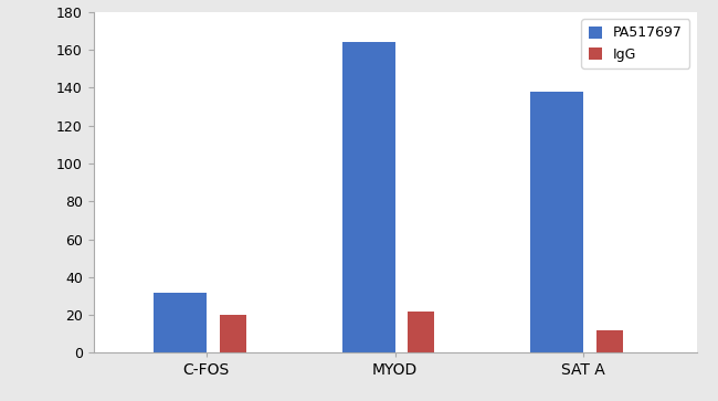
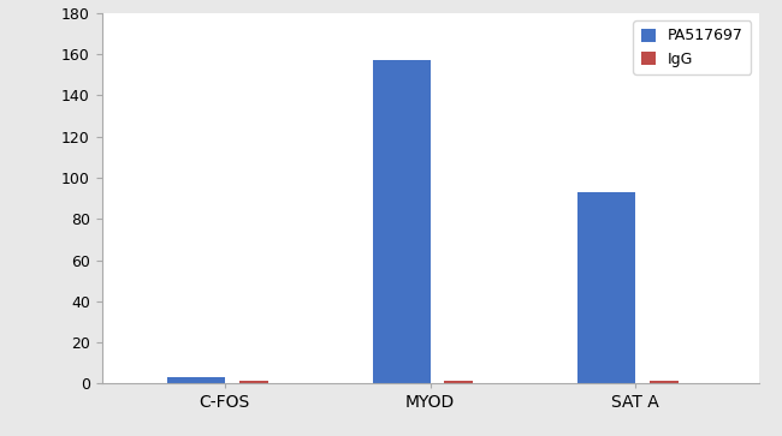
PA517697/C-FOS: 32 -> 3
IgG/C-FOS: 20 -> 1
PA517697/MYOD: 164 -> 157
IgG/MYOD: 22 -> 2
PA517697/SAT A: 138 -> 93
IgG/SAT A: 12 -> 2
